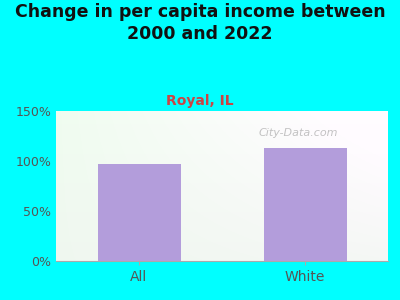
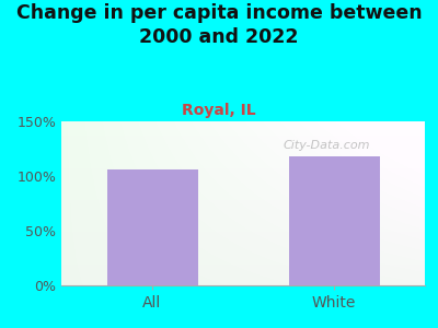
All: 97% -> 106%
White: 113% -> 118%
